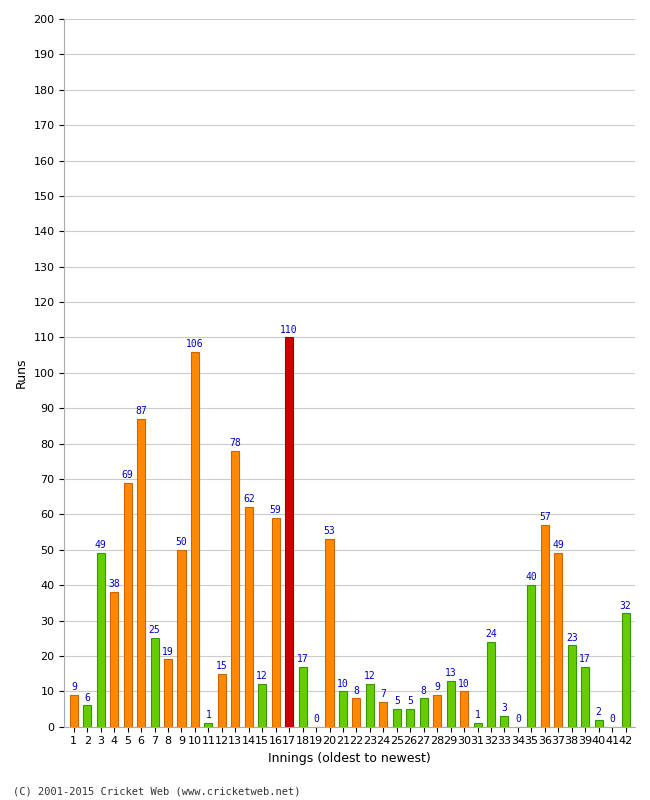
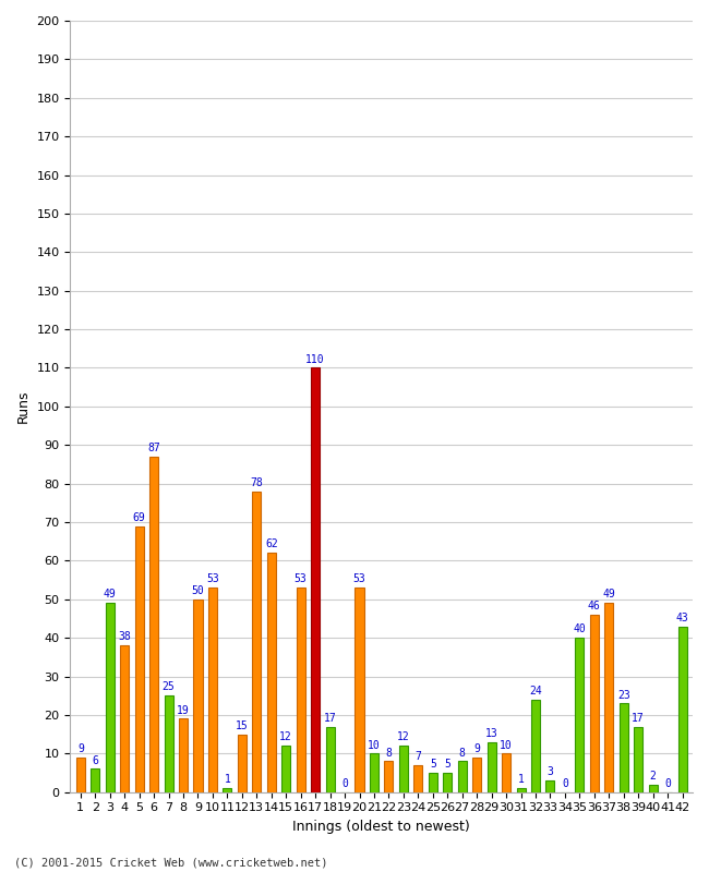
10: 106 -> 53
16: 59 -> 53
36: 57 -> 46
42: 32 -> 43
